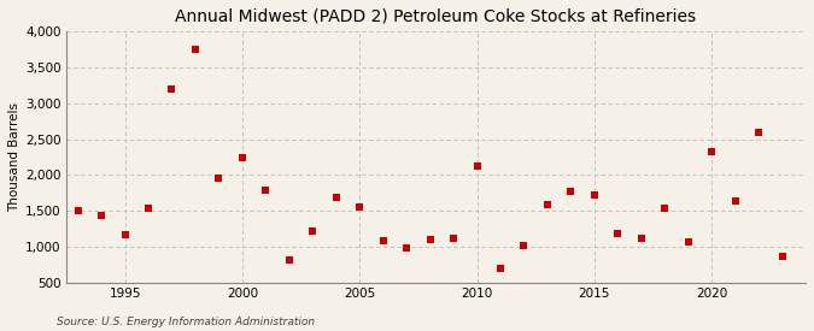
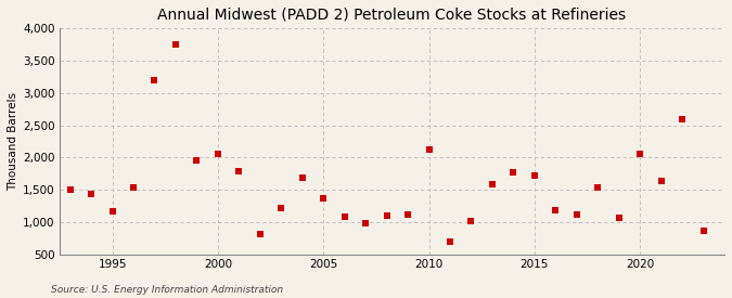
2000: 2,240 -> 2,060
2005: 1,560 -> 1,370
2020: 2,320 -> 2,060
